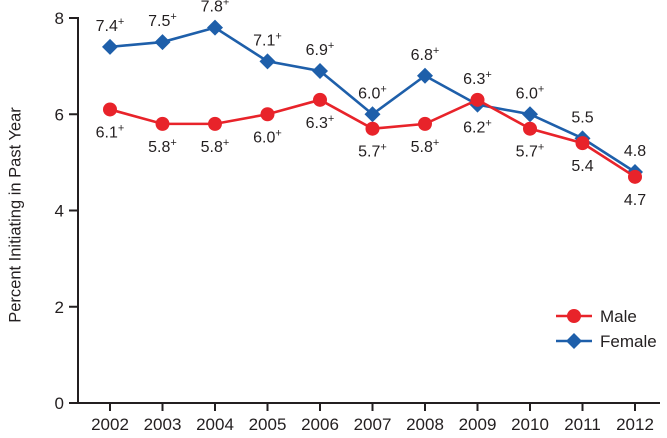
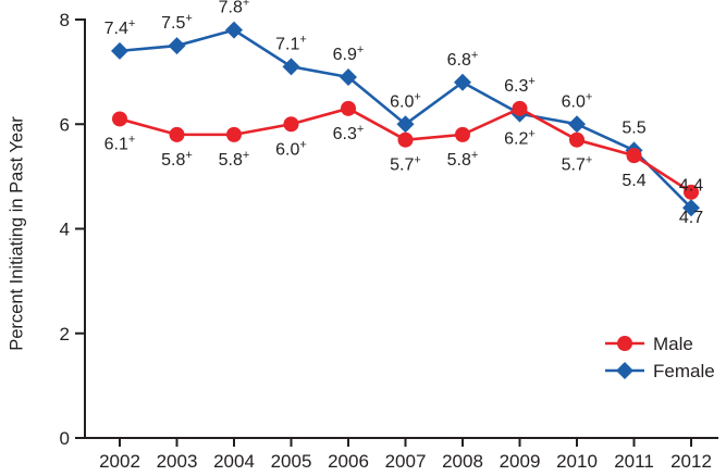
Female/2012: 4.8 -> 4.4
